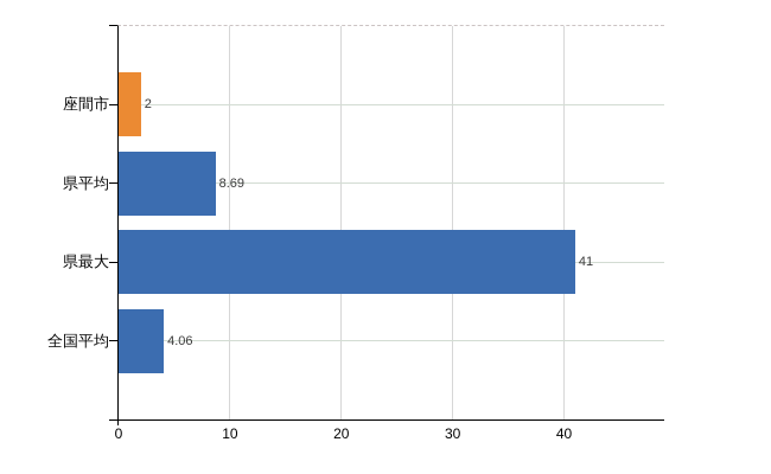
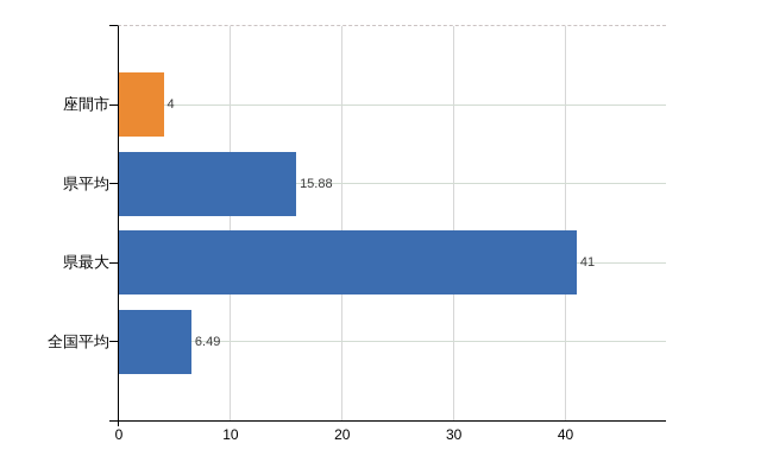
座間市: 2 -> 4
県平均: 8.69 -> 15.88
全国平均: 4.06 -> 6.49
